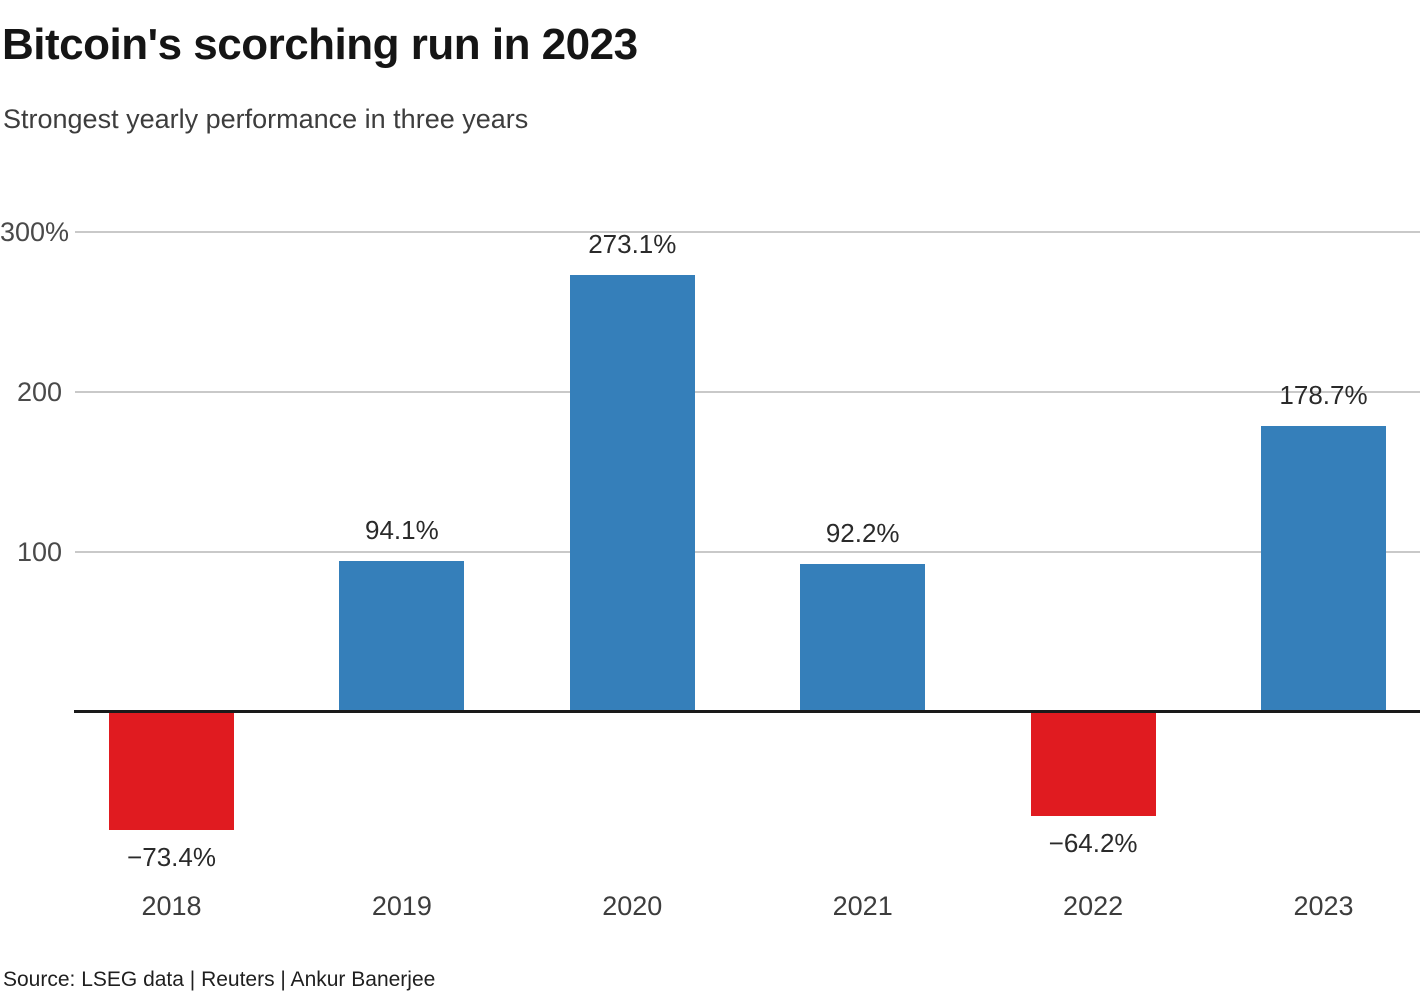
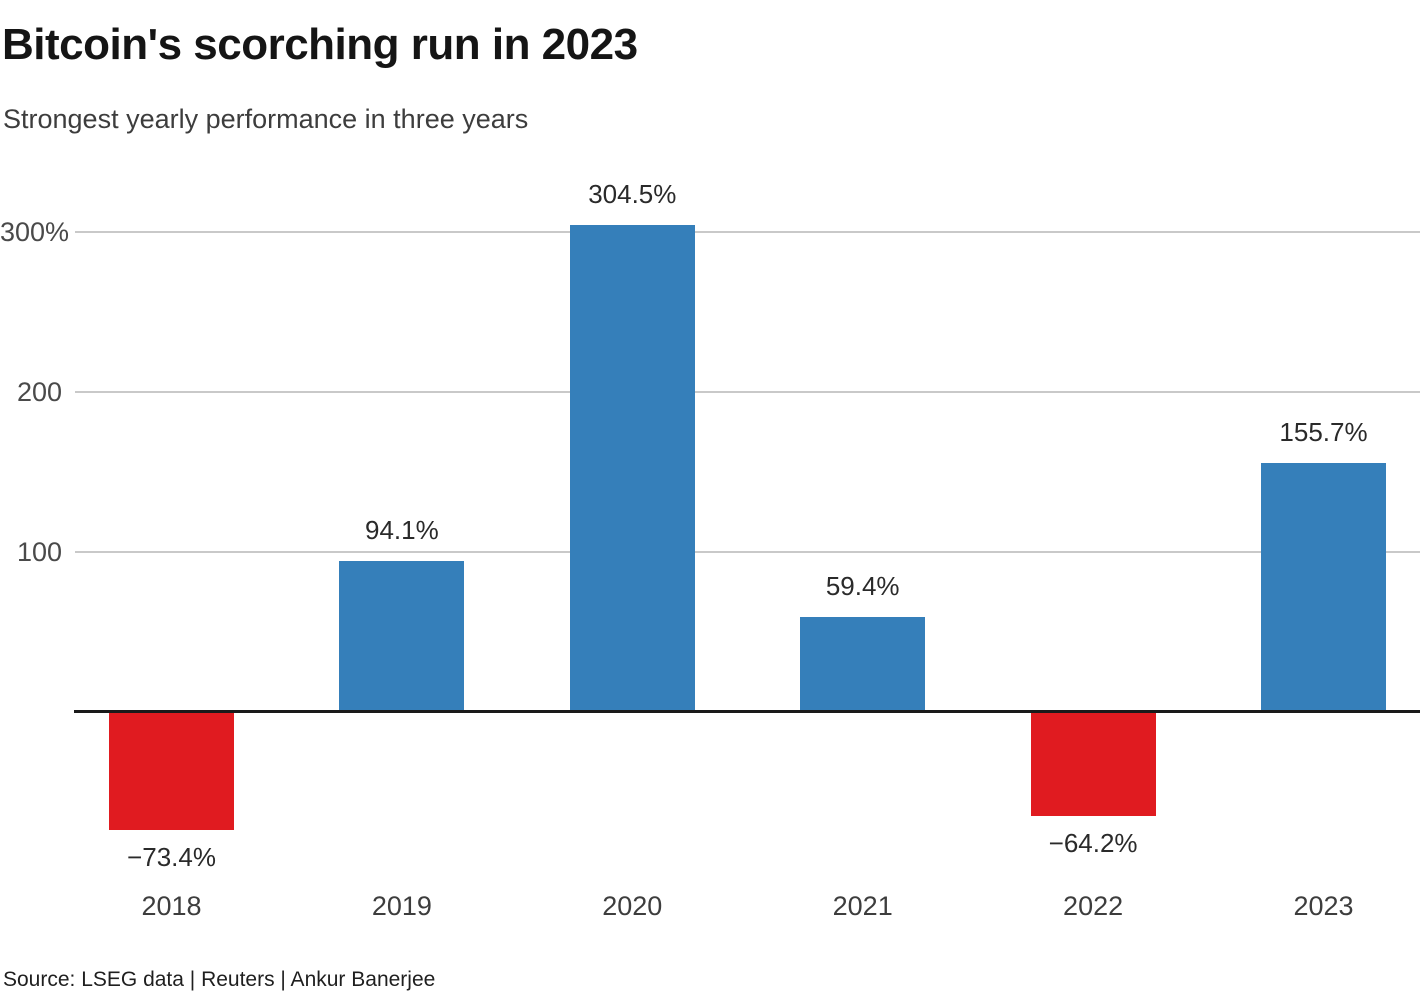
2020: 273.1% -> 304.5%
2021: 92.2% -> 59.4%
2023: 178.7% -> 155.7%
